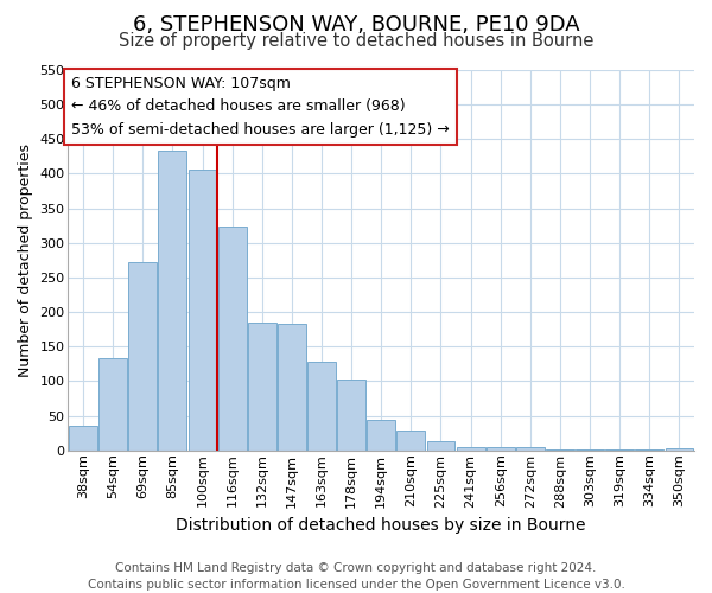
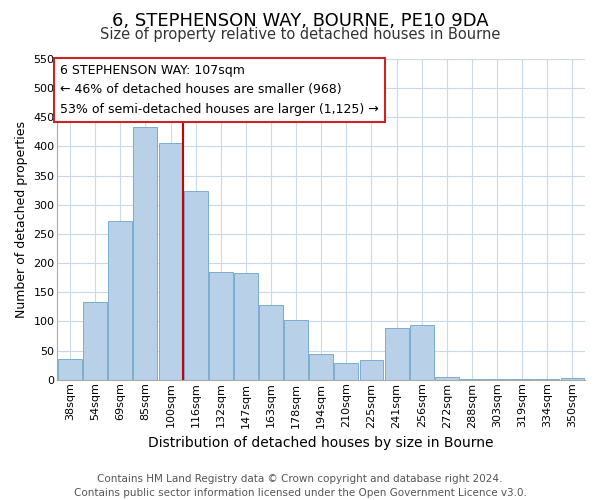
225sqm: 14 -> 34
241sqm: 5 -> 88
256sqm: 5 -> 94
